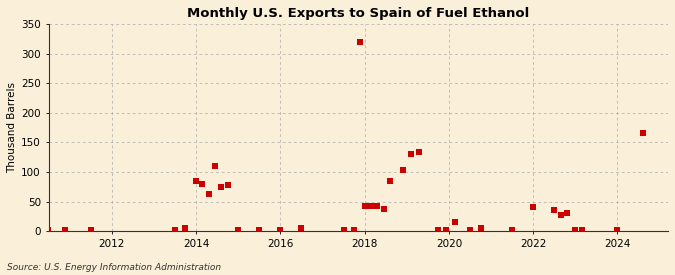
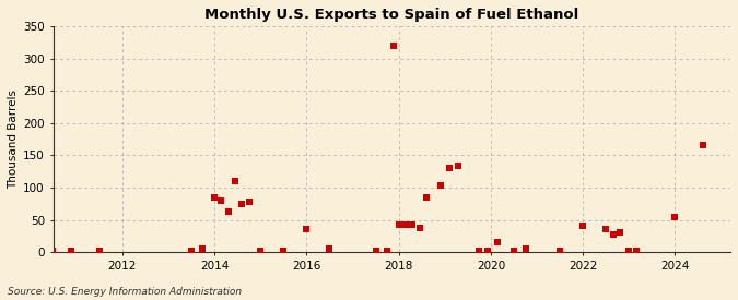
2016: 2 -> 36
2024: 2 -> 54
